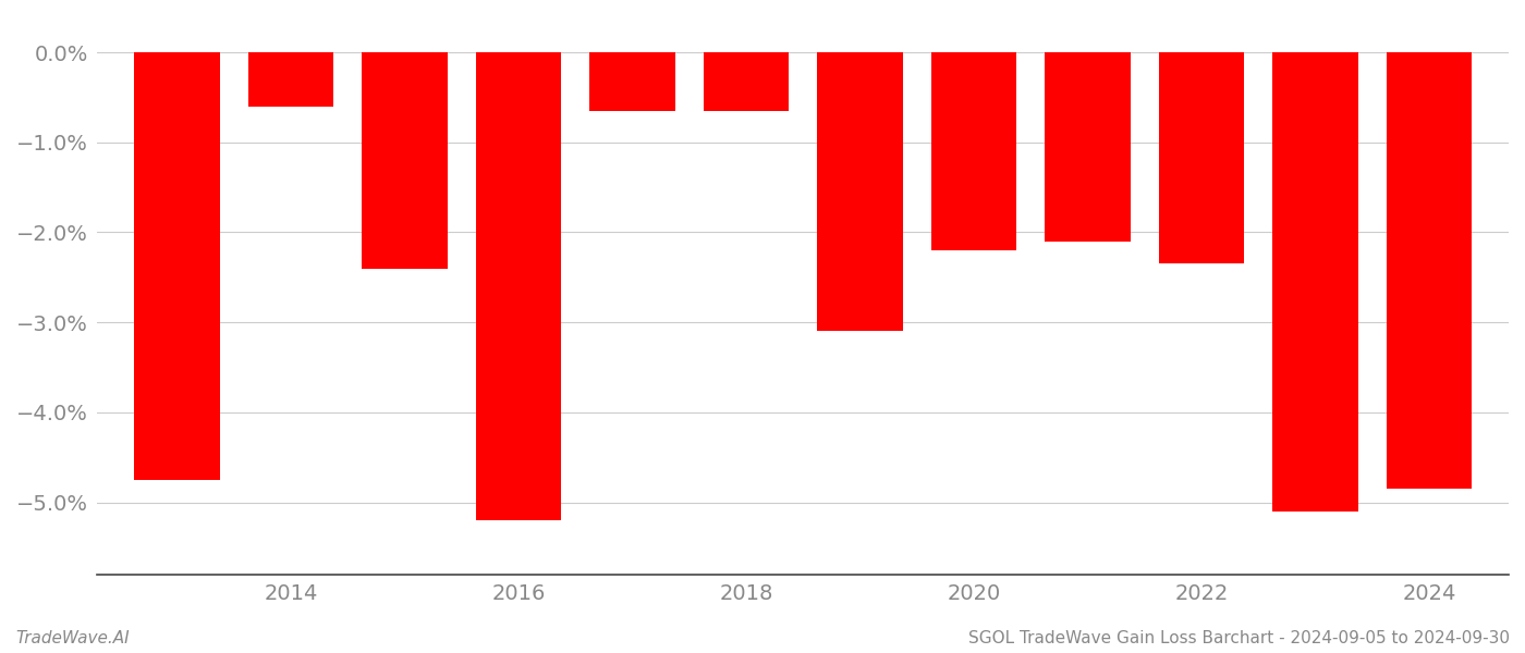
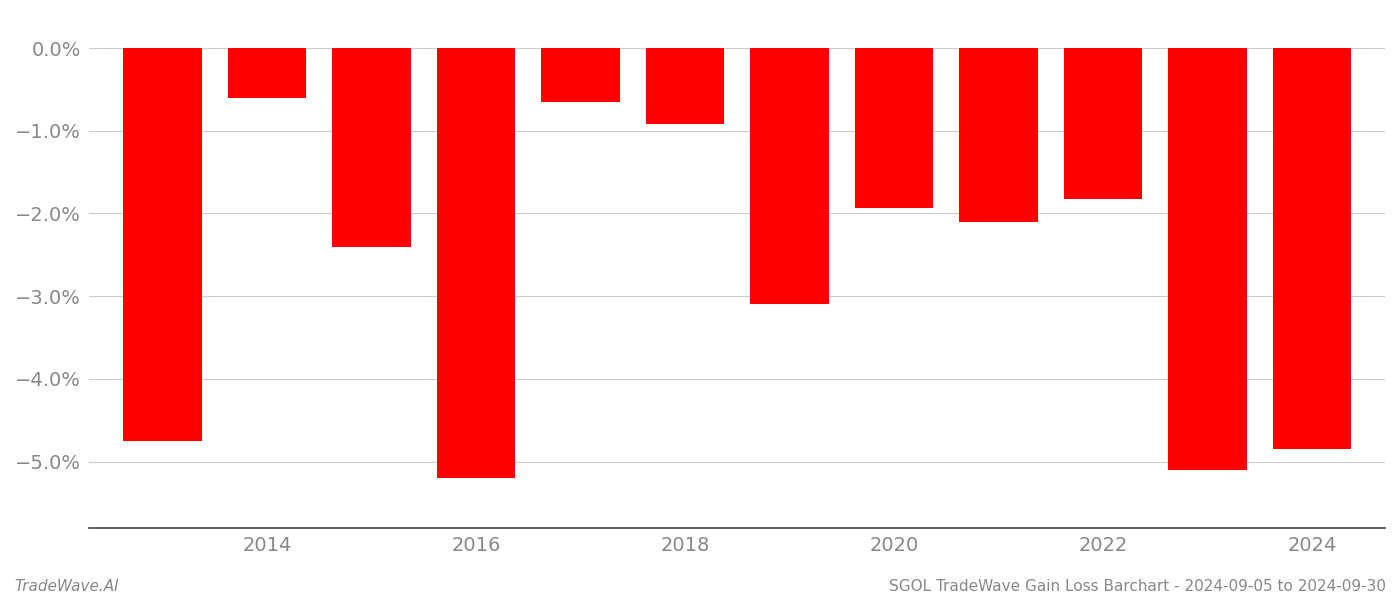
2018: -0.65% -> -0.92%
2020: -2.20% -> -1.94%
2022: -2.35% -> -1.82%
